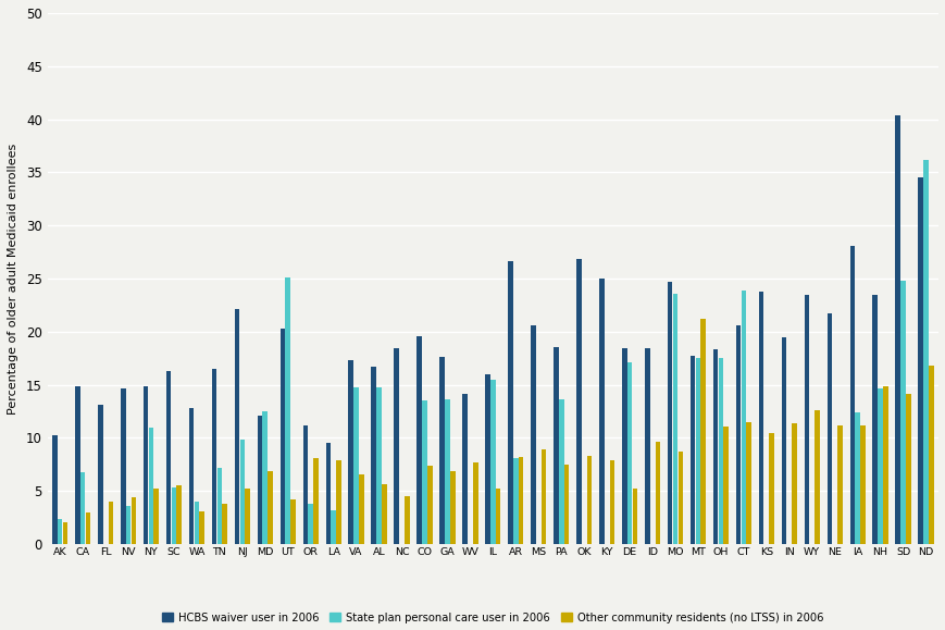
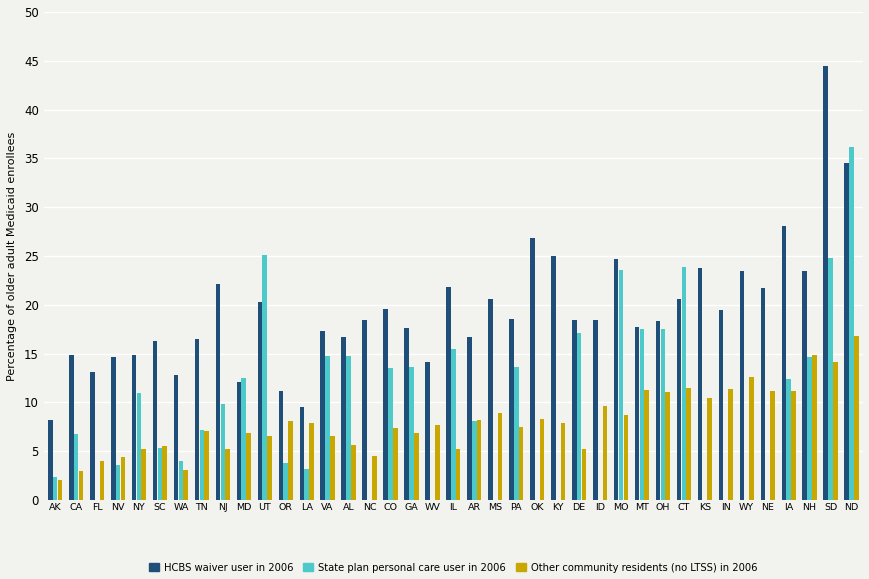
HCBS waiver user in 2006/AK: 10.2 -> 8.2
Other community residents (no LTSS) in 2006/TN: 3.8 -> 7.1
Other community residents (no LTSS) in 2006/UT: 4.2 -> 6.6
HCBS waiver user in 2006/IL: 16.0 -> 21.8
HCBS waiver user in 2006/AR: 26.6 -> 16.7
Other community residents (no LTSS) in 2006/MT: 21.2 -> 11.3
HCBS waiver user in 2006/SD: 40.4 -> 44.5
